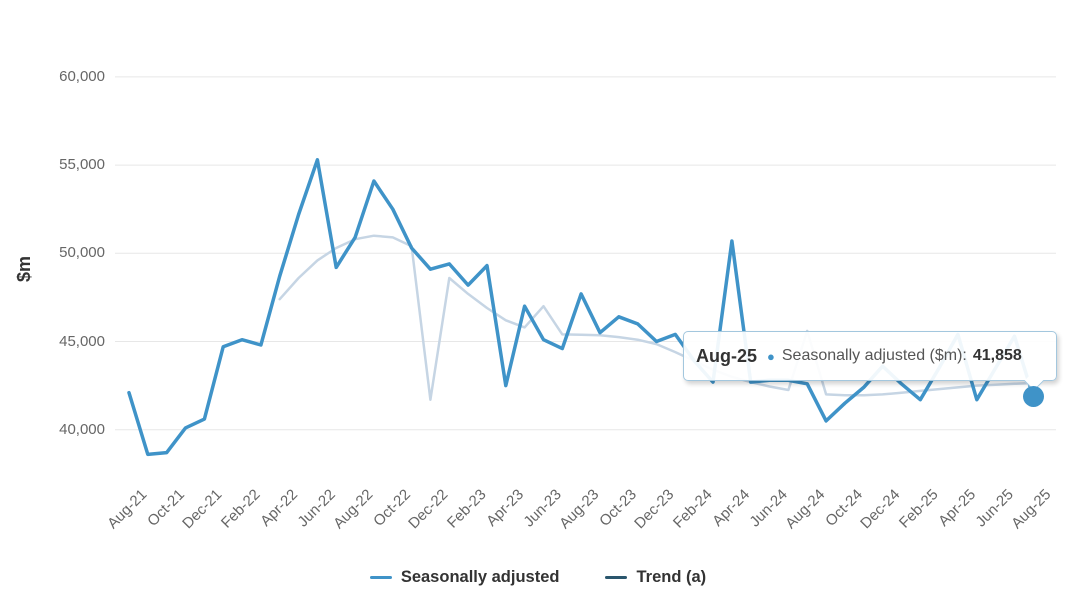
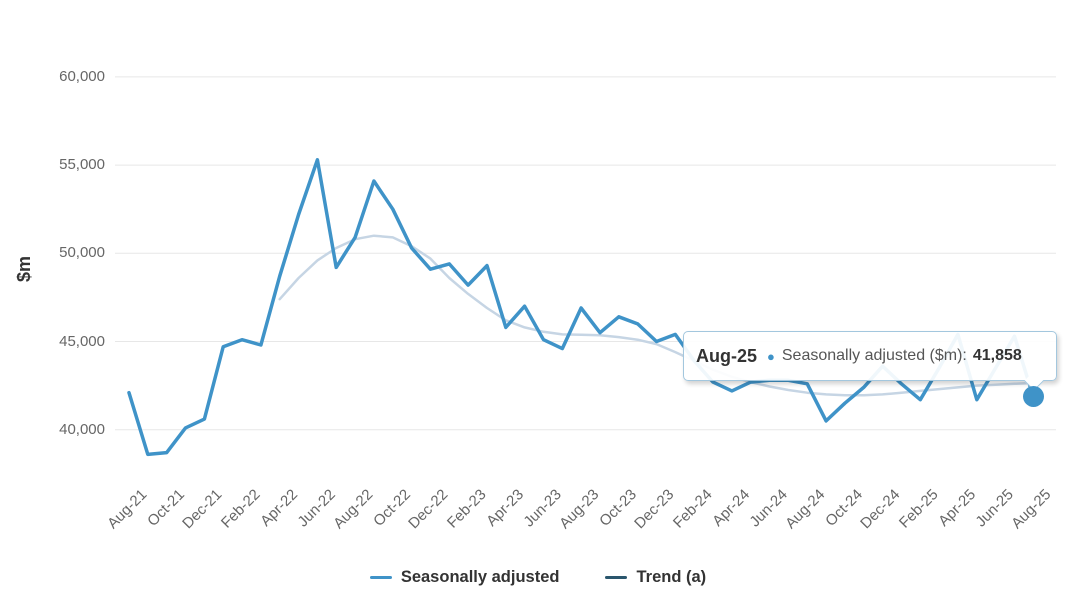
Trend (a)/Dec-22: 41700 -> 49700
Seasonally adjusted/Apr-23: 42500 -> 45800
Trend (a)/Jun-23: 47000 -> 45600
Seasonally adjusted/Aug-23: 47700 -> 46900
Seasonally adjusted/Apr-24: 50700 -> 42200
Trend (a)/Aug-24: 45600 -> 42100
